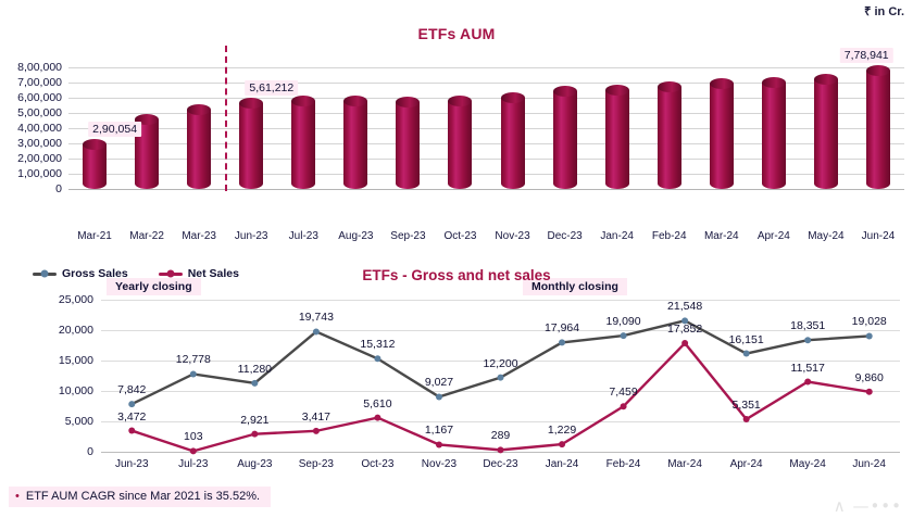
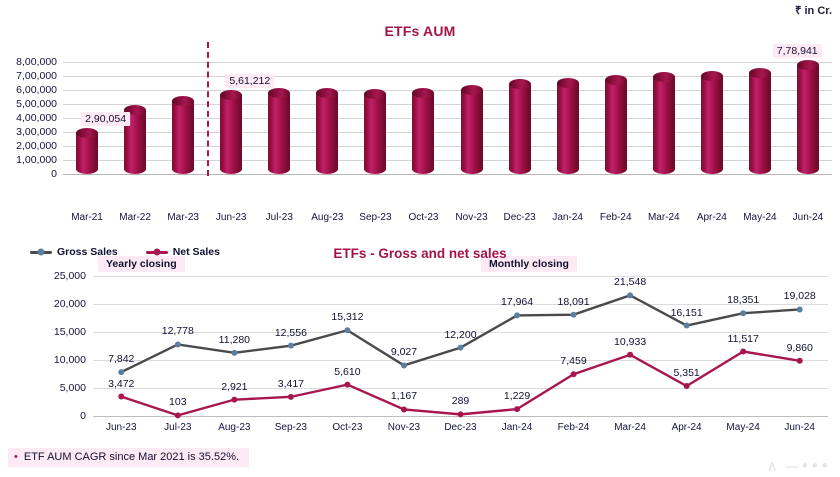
ETFs - Gross and net sales/Gross Sales/Sep-23: 19,743 -> 12,556
ETFs - Gross and net sales/Gross Sales/Feb-24: 19,090 -> 18,091
ETFs - Gross and net sales/Net Sales/Mar-24: 17,852 -> 10,933
